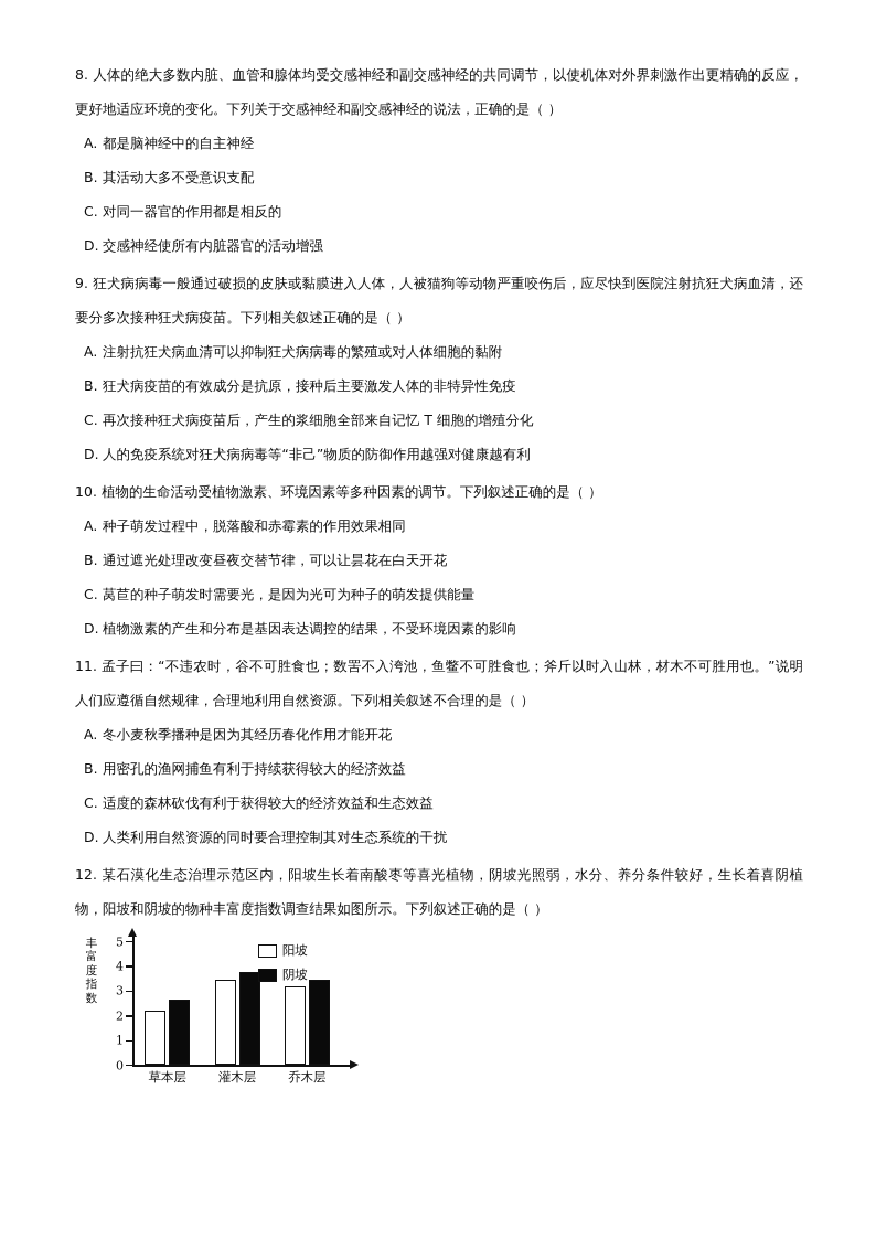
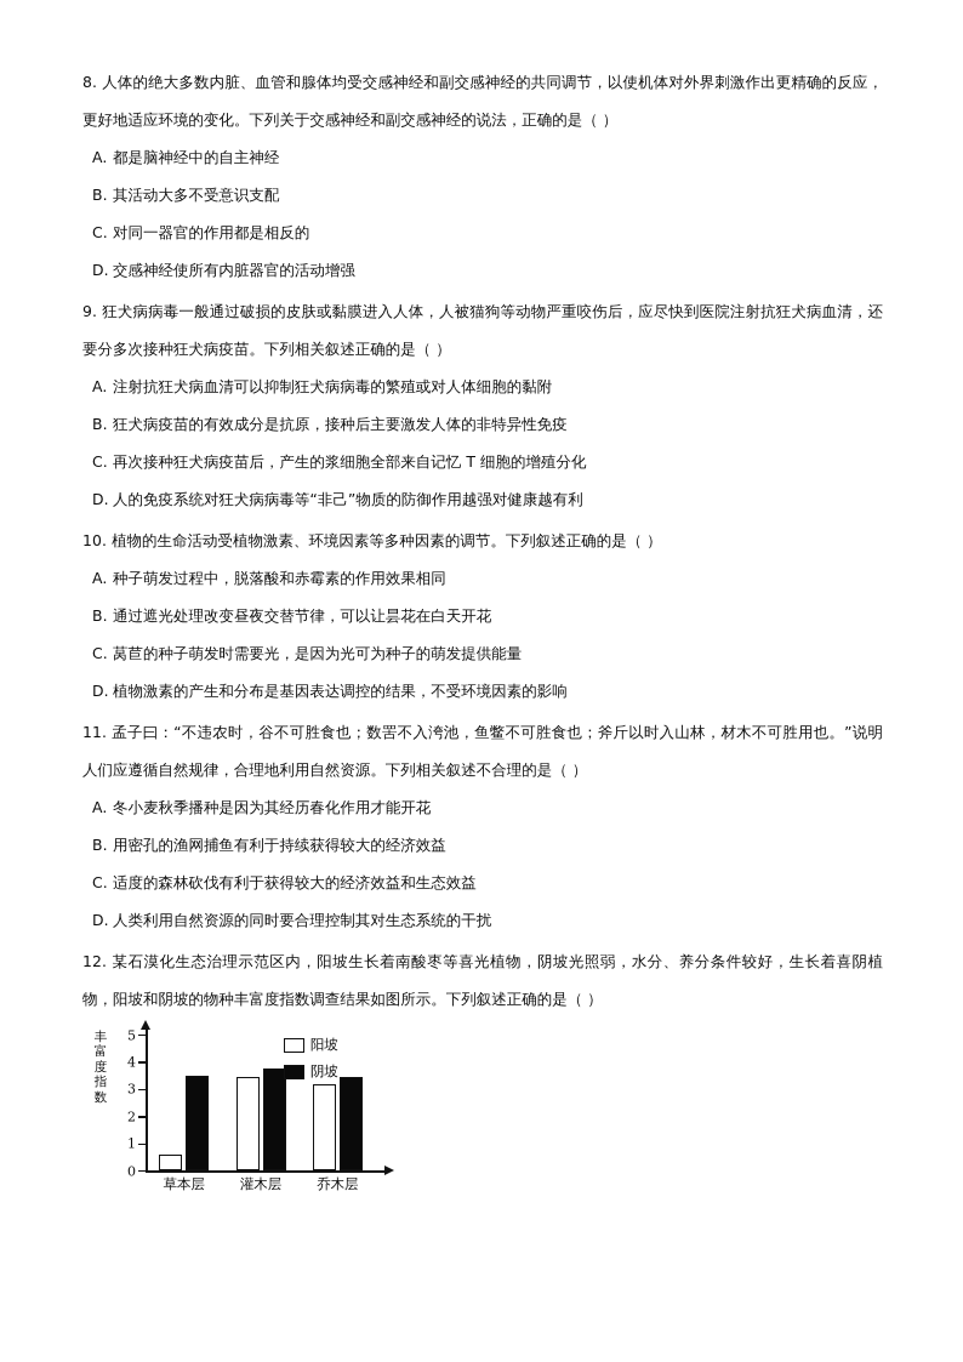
阳坡/草本层: 2.2 -> 0.6
阴坡/草本层: 2.6 -> 3.5
